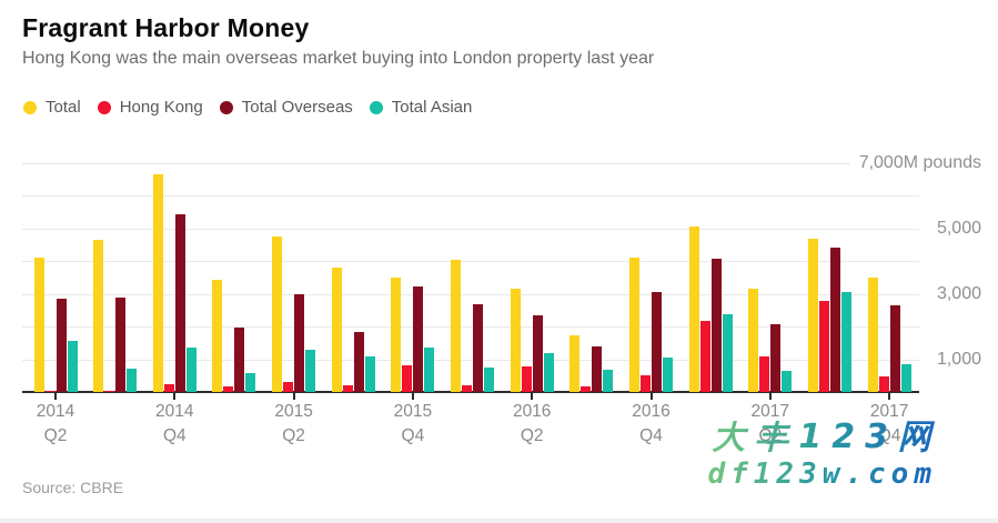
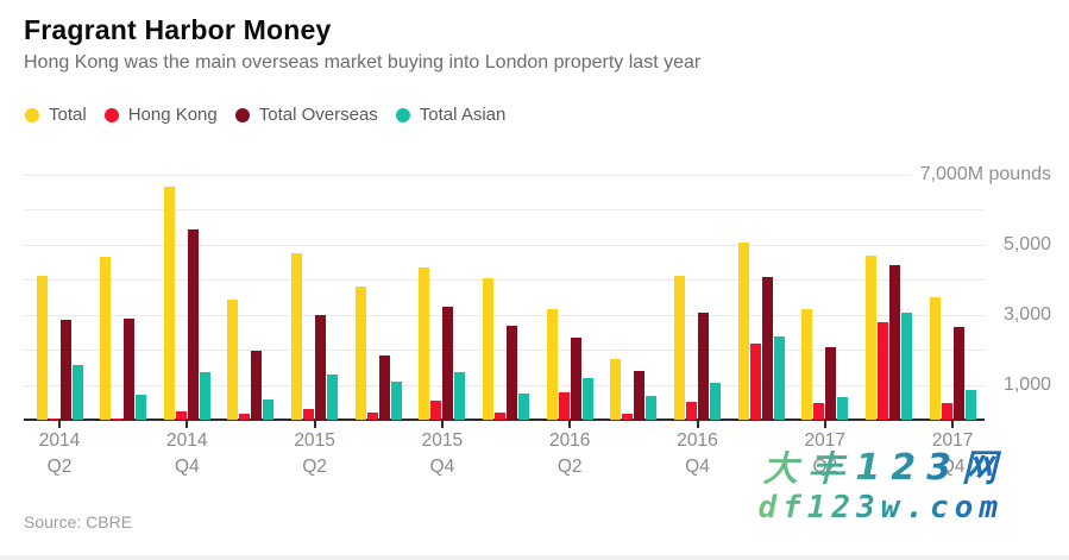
Total/2015 Q4: 3500 -> 4400
Hong Kong/2015 Q4: 800 -> 500
Hong Kong/2017 Q2: 1100 -> 500
